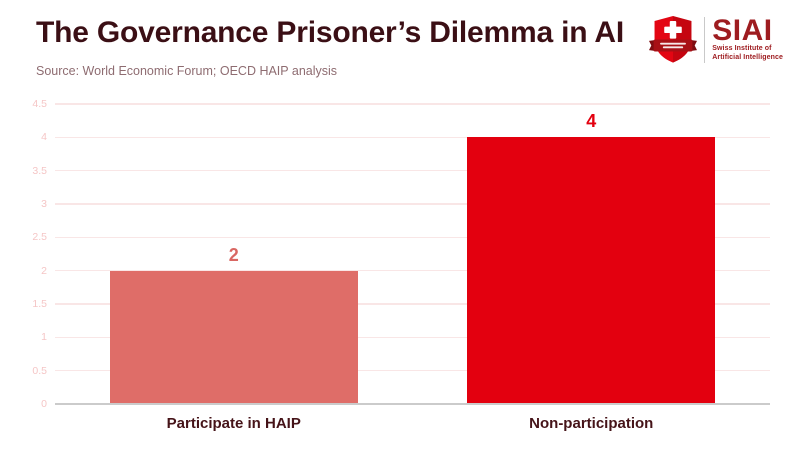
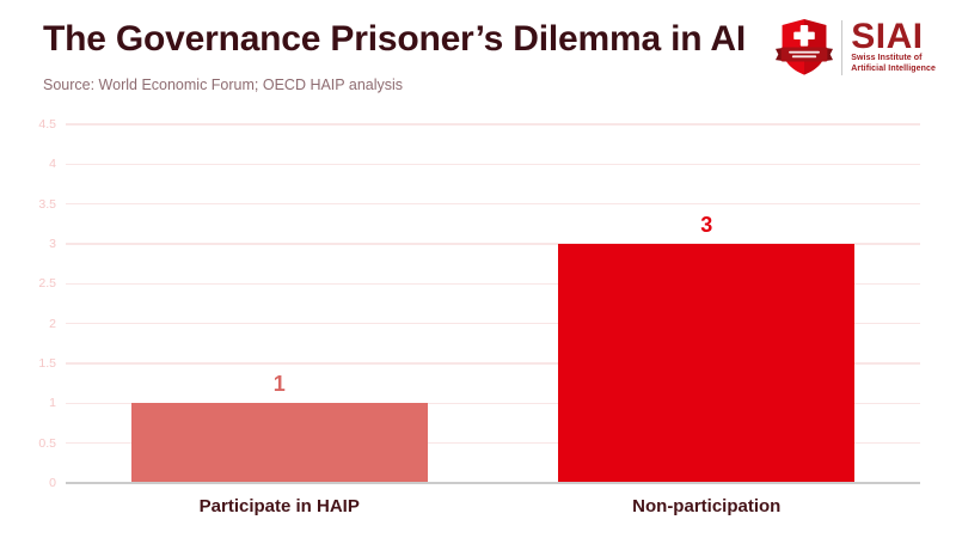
Participate in HAIP: 2 -> 1
Non-participation: 4 -> 3
